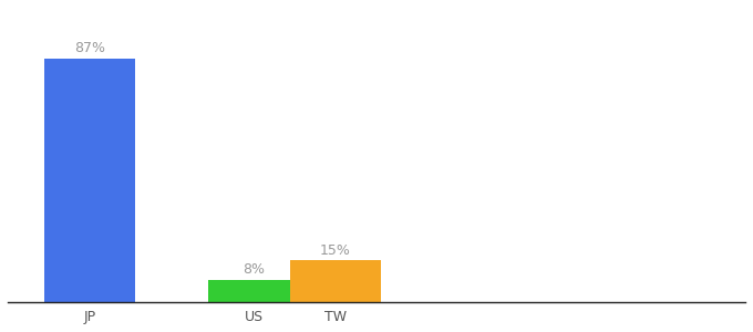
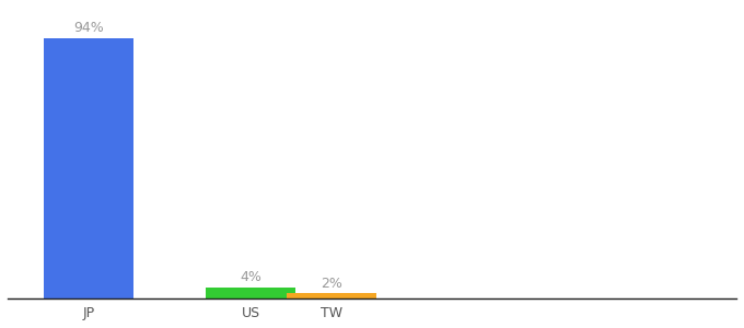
JP: 87% -> 94%
US: 8% -> 4%
TW: 15% -> 2%
